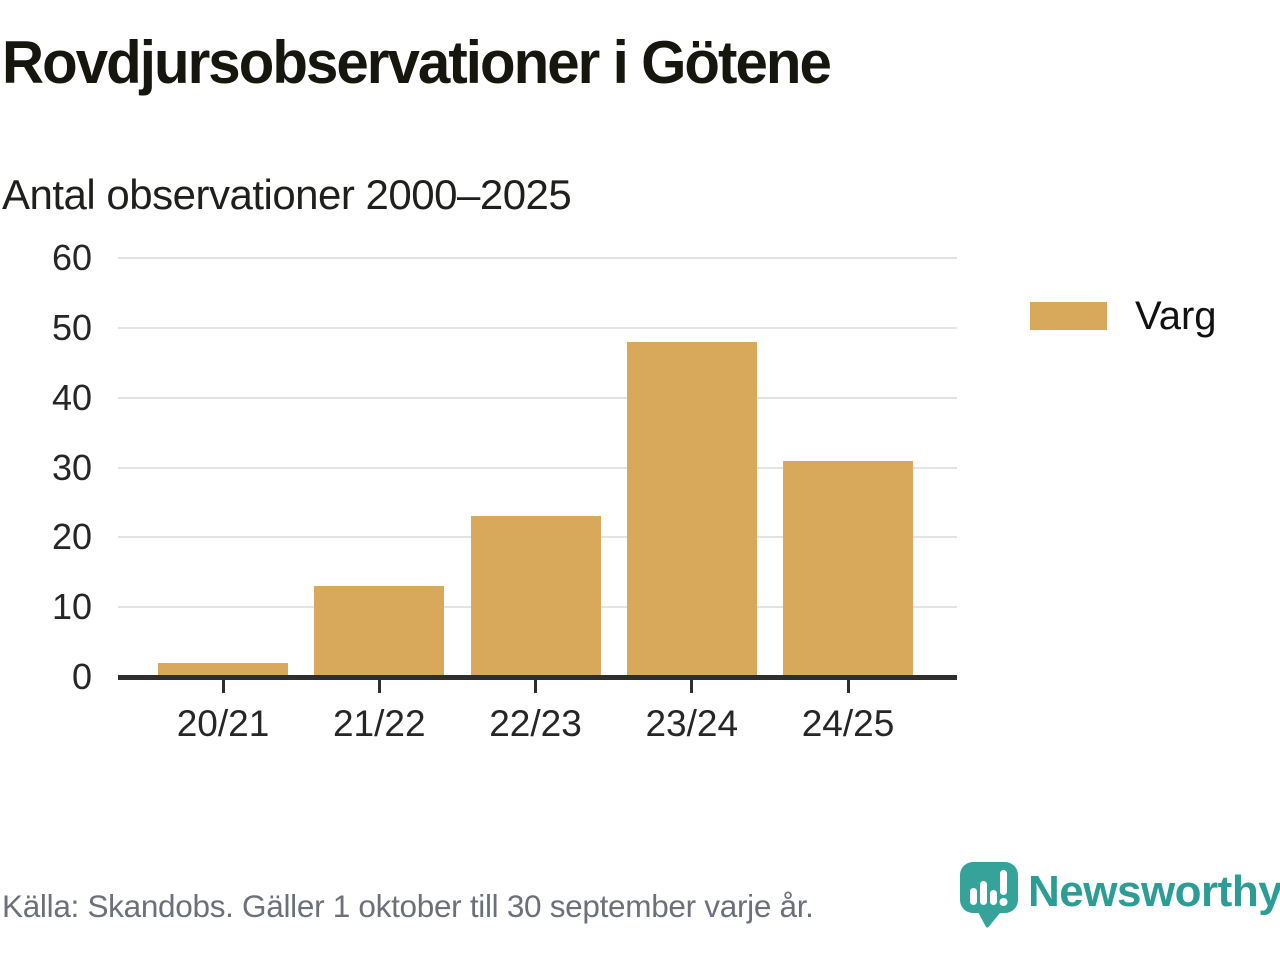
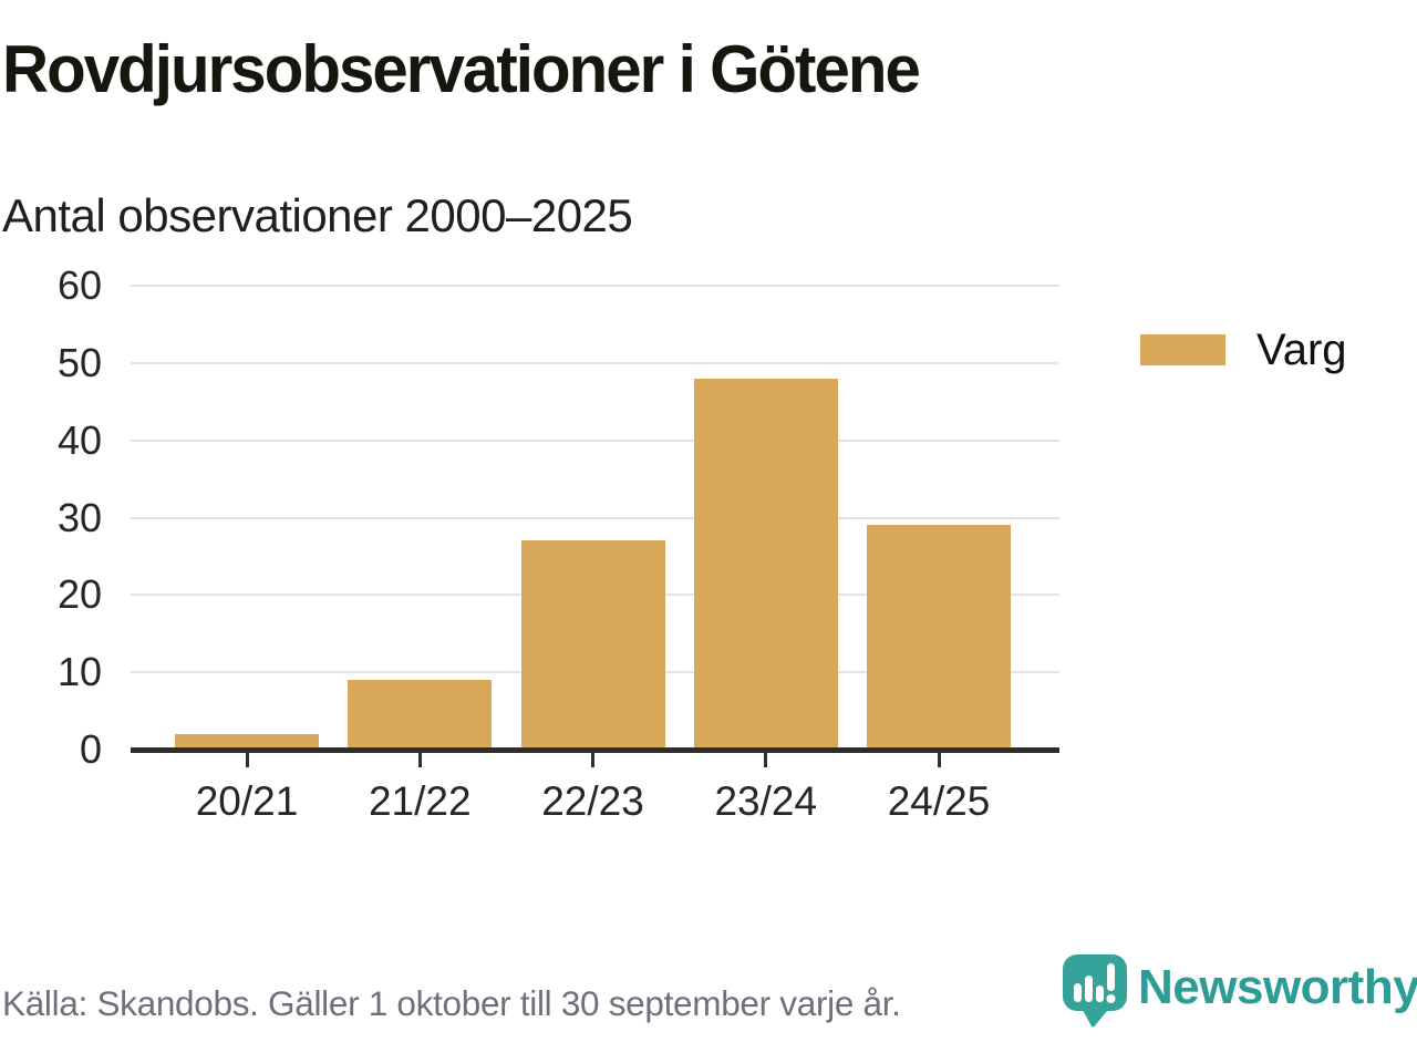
21/22: 13 -> 9
22/23: 23 -> 27
24/25: 31 -> 29
